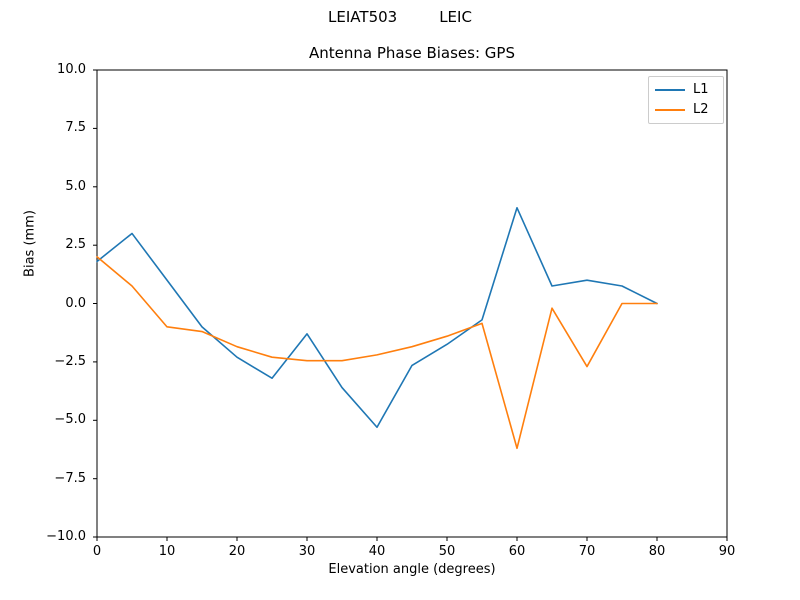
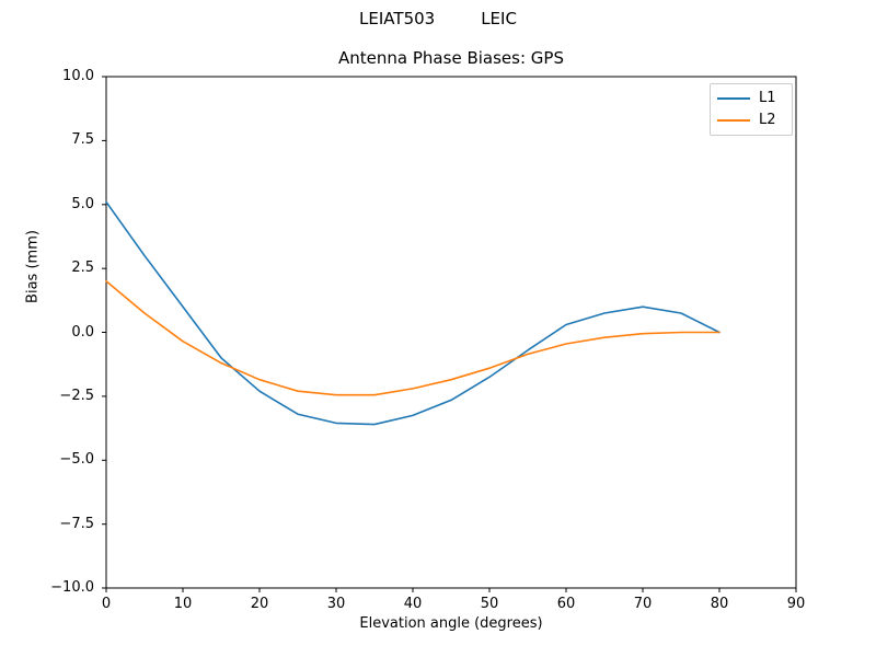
L1/0: 1.8 -> 5.1
L2/10: -1.0 -> -0.3
L1/30: -1.3 -> -3.5
L1/40: -5.3 -> -3.2
L1/60: 4.1 -> 0.3
L2/60: -6.2 -> -0.5
L2/70: -2.7 -> -0.1
